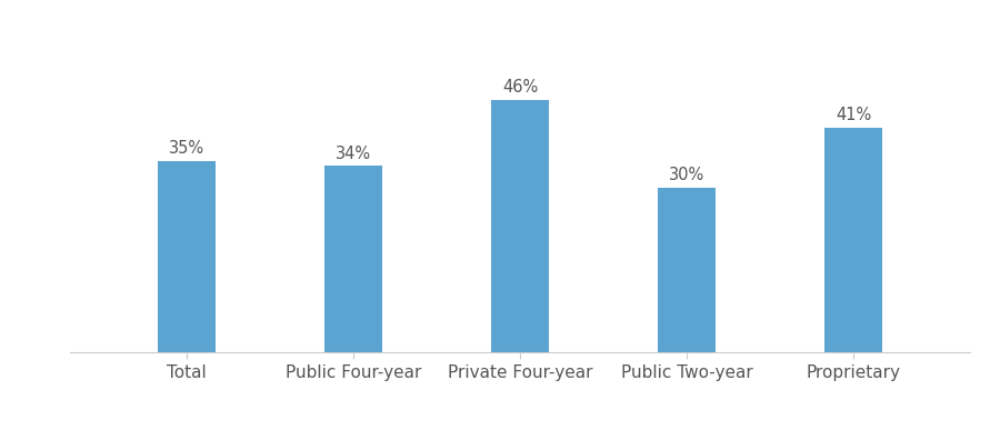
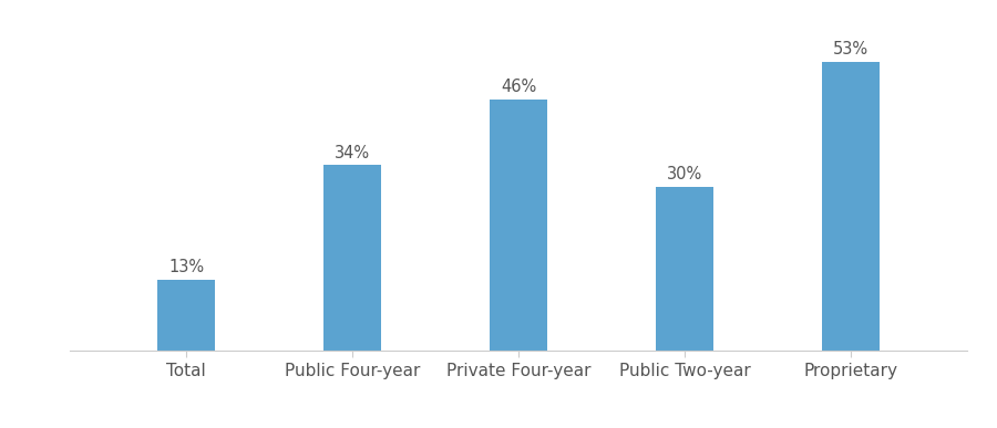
Total: 35% -> 13%
Proprietary: 41% -> 53%
